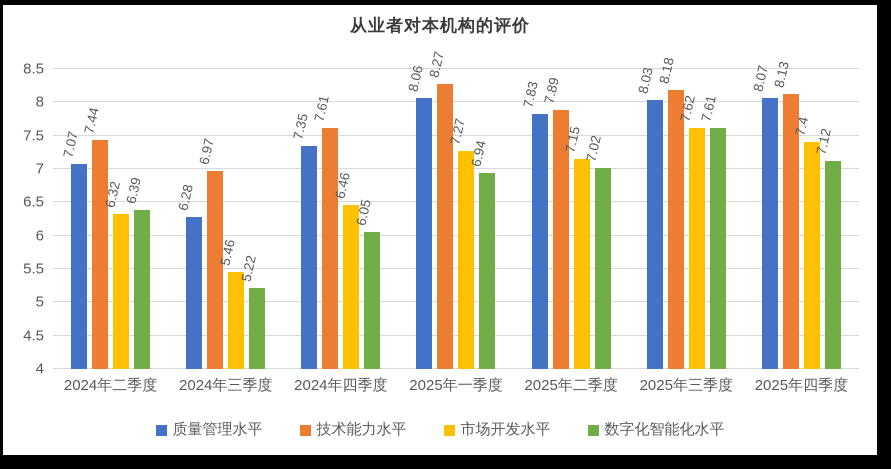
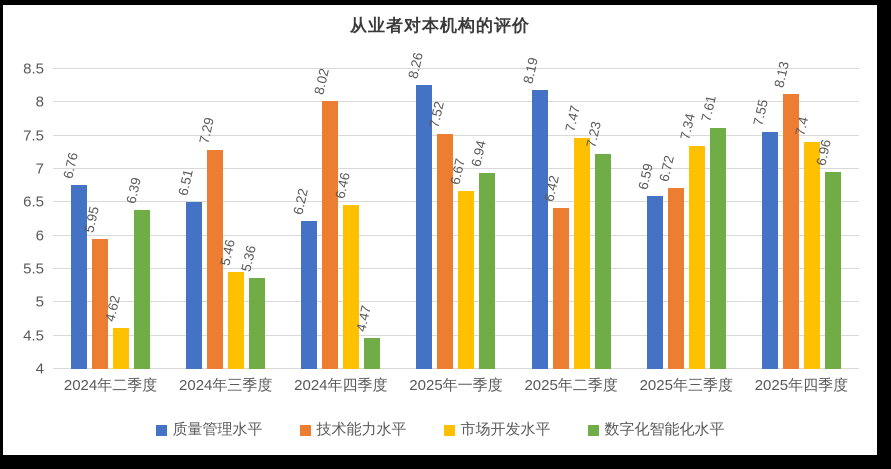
质量管理水平/2024年二季度: 7.07 -> 6.76
技术能力水平/2024年二季度: 7.44 -> 5.95
市场开发水平/2024年二季度: 6.32 -> 4.62
质量管理水平/2024年三季度: 6.28 -> 6.51
技术能力水平/2024年三季度: 6.97 -> 7.29
数字化智能化水平/2024年三季度: 5.22 -> 5.36
质量管理水平/2024年四季度: 7.35 -> 6.22
技术能力水平/2024年四季度: 7.61 -> 8.02
数字化智能化水平/2024年四季度: 6.05 -> 4.47
质量管理水平/2025年一季度: 8.06 -> 8.26
技术能力水平/2025年一季度: 8.27 -> 7.52
市场开发水平/2025年一季度: 7.27 -> 6.67
质量管理水平/2025年二季度: 7.83 -> 8.19
技术能力水平/2025年二季度: 7.89 -> 6.42
市场开发水平/2025年二季度: 7.15 -> 7.47
数字化智能化水平/2025年二季度: 7.02 -> 7.23
质量管理水平/2025年三季度: 8.03 -> 6.59
技术能力水平/2025年三季度: 8.18 -> 6.72
市场开发水平/2025年三季度: 7.62 -> 7.34
质量管理水平/2025年四季度: 8.07 -> 7.55
数字化智能化水平/2025年四季度: 7.12 -> 6.96
